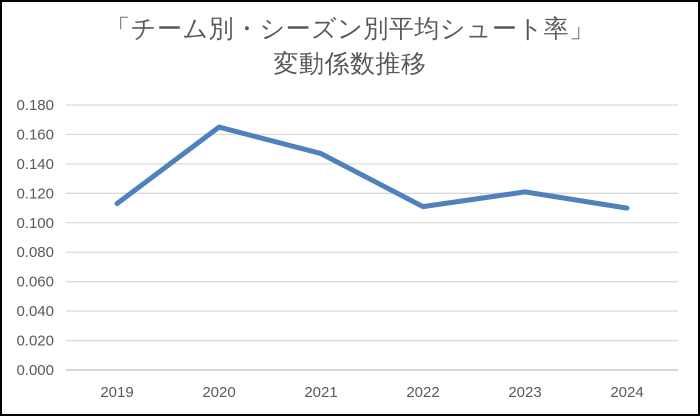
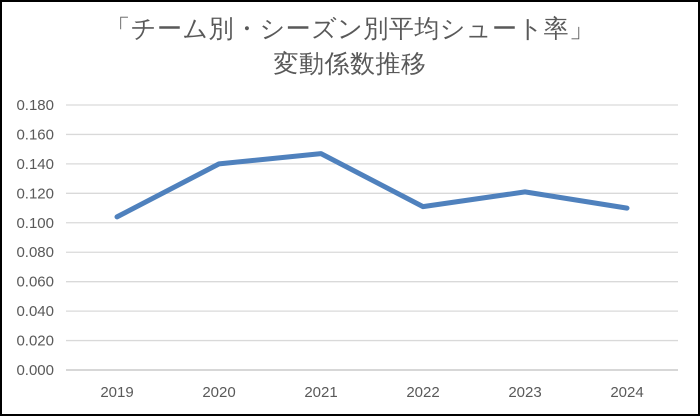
2019: 0.113 -> 0.104
2020: 0.165 -> 0.140
